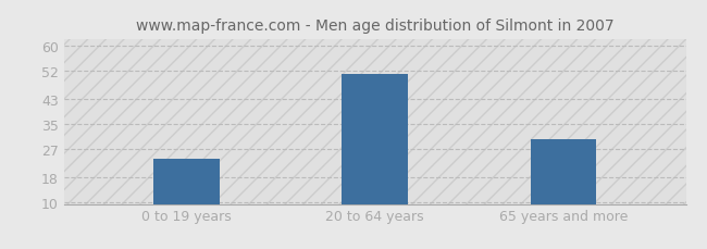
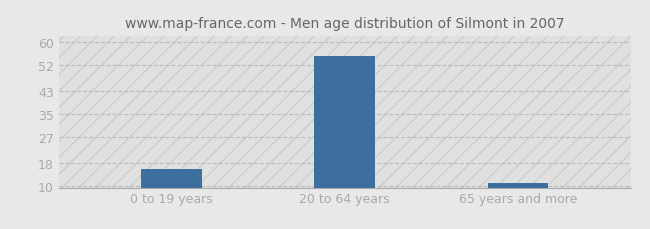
0 to 19 years: 24 -> 16
20 to 64 years: 51 -> 55
65 years and more: 30 -> 11
